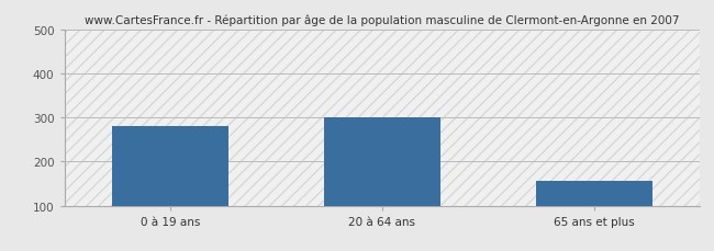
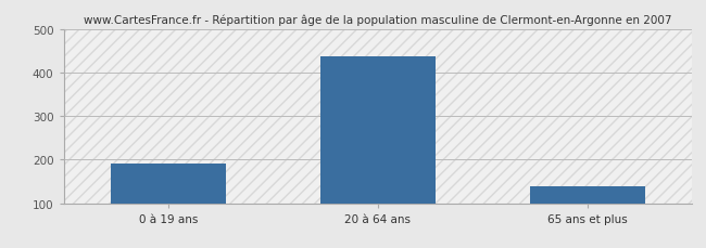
0 à 19 ans: 280 -> 190
20 à 64 ans: 300 -> 436
65 ans et plus: 155 -> 140
